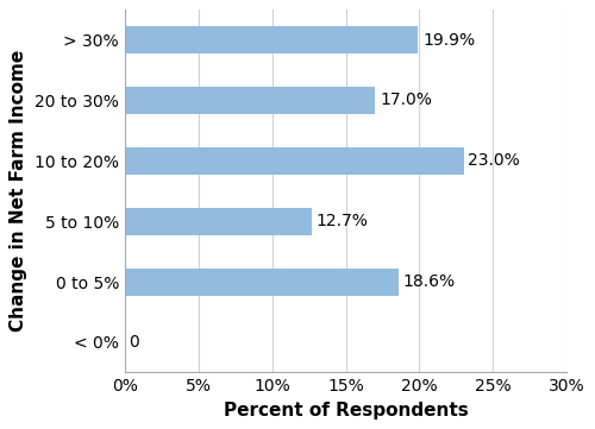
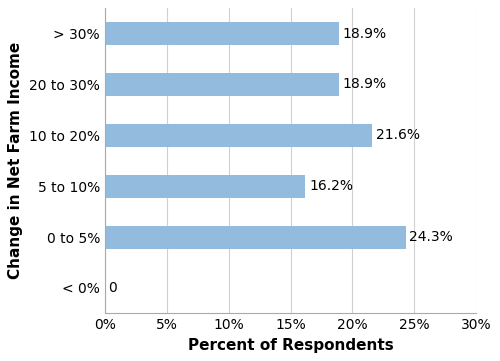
> 30%: 19.9% -> 18.9%
20 to 30%: 17.0% -> 18.9%
10 to 20%: 23.0% -> 21.6%
5 to 10%: 12.7% -> 16.2%
0 to 5%: 18.6% -> 24.3%
